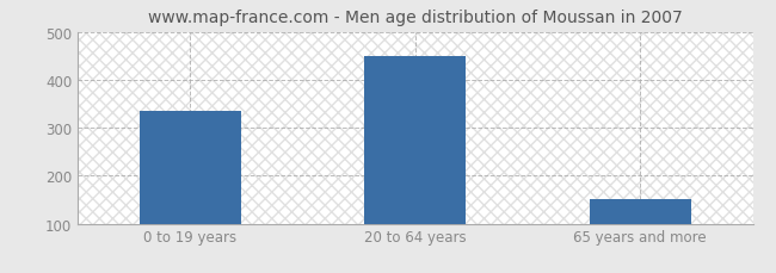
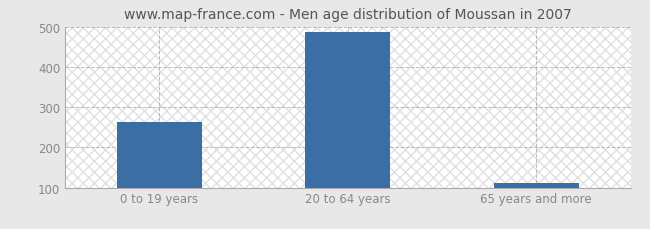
0 to 19 years: 335 -> 263
20 to 64 years: 450 -> 487
65 years and more: 150 -> 112
